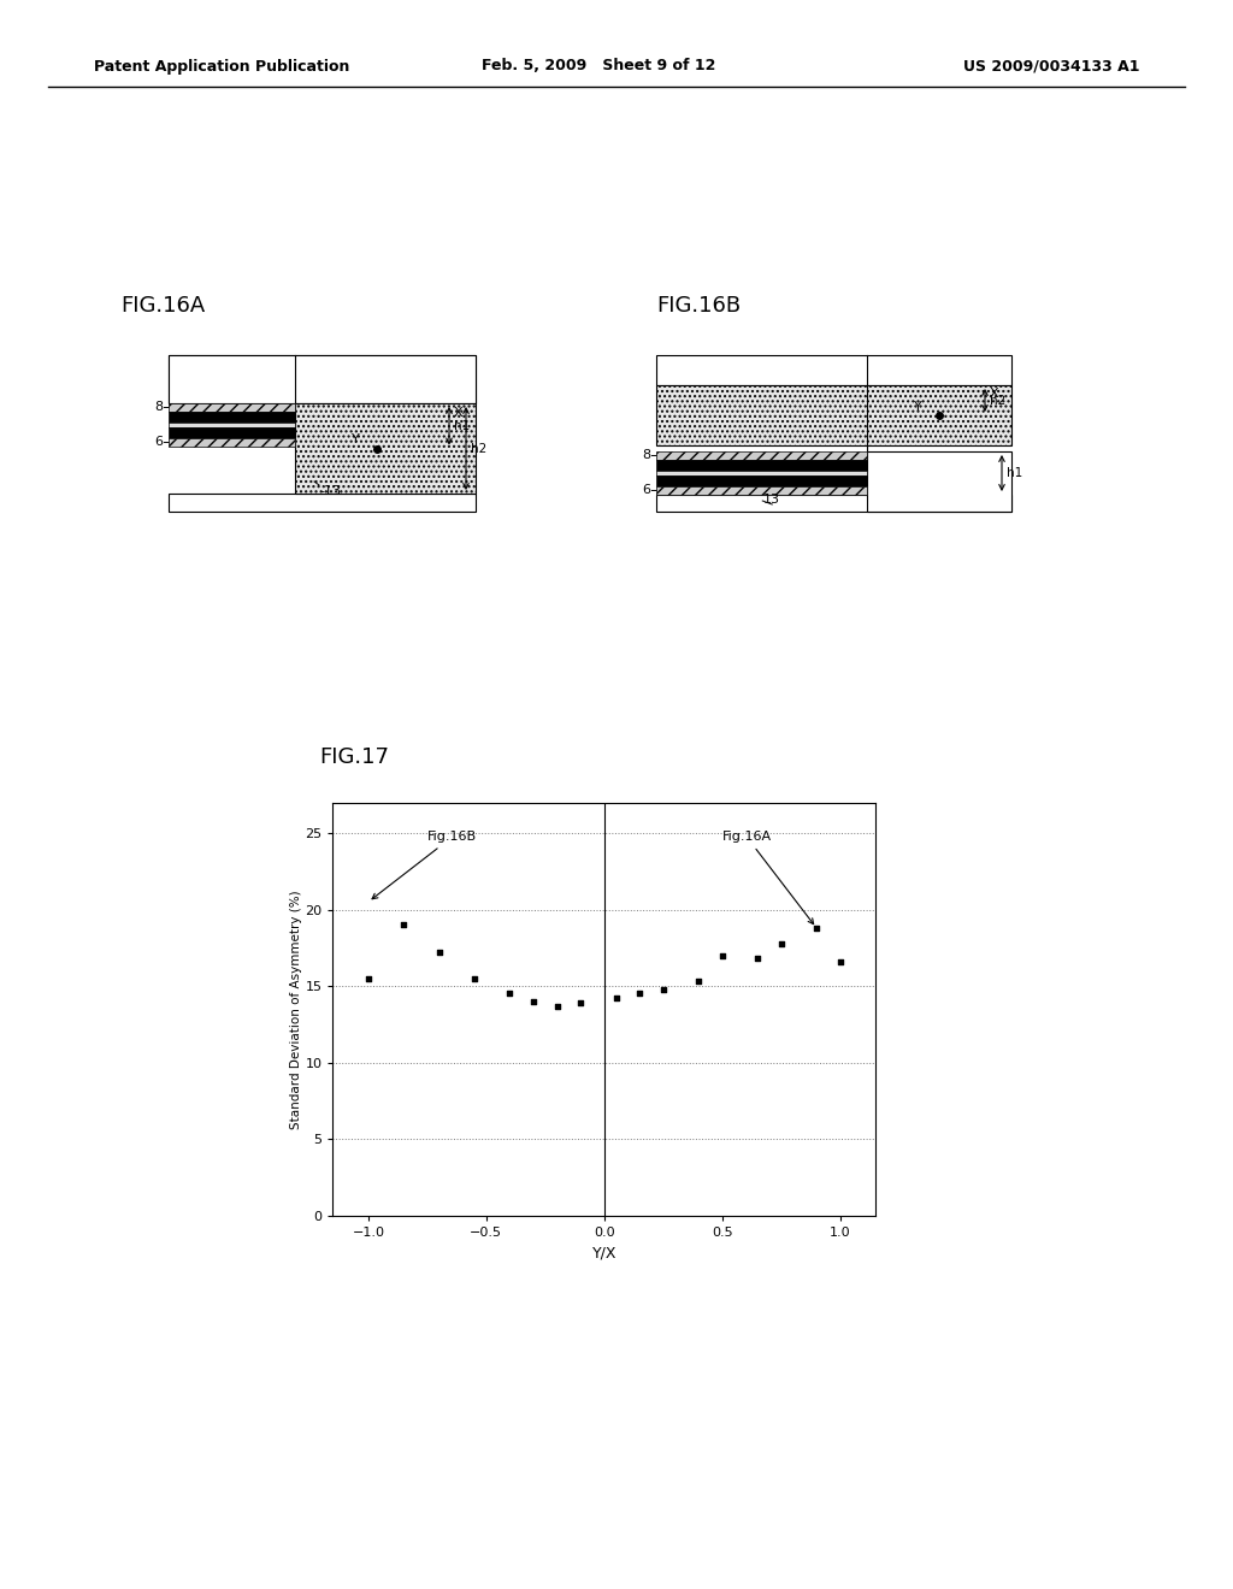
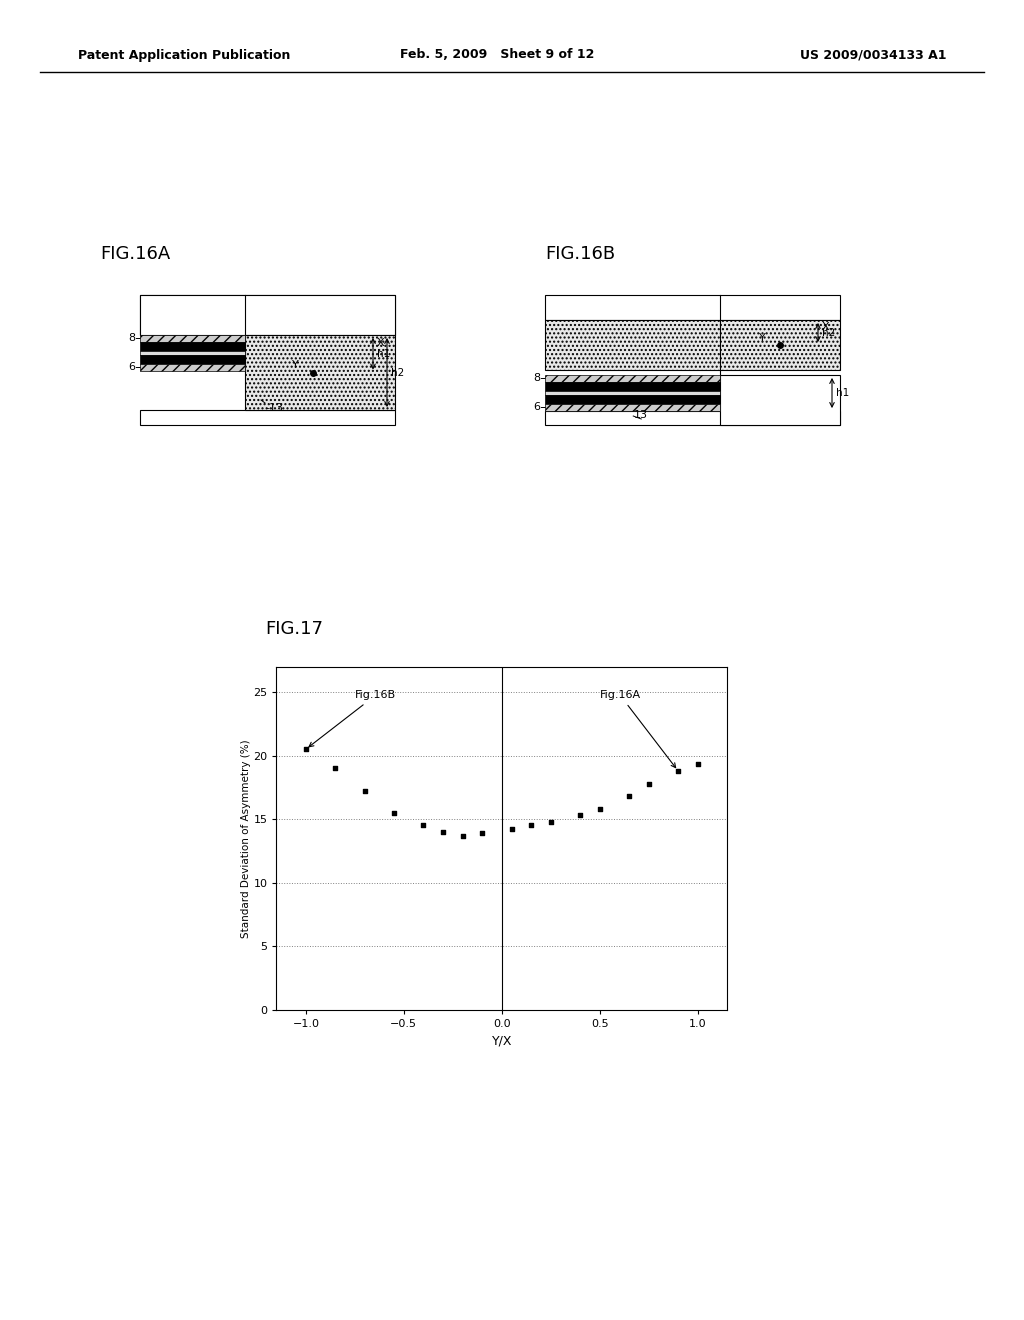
−1.0: 15.5 -> 20.5
0.5: 17.0 -> 15.8
1.0: 16.6 -> 19.3
